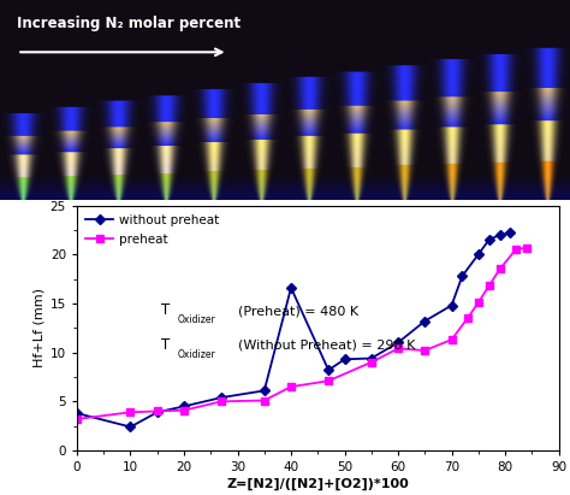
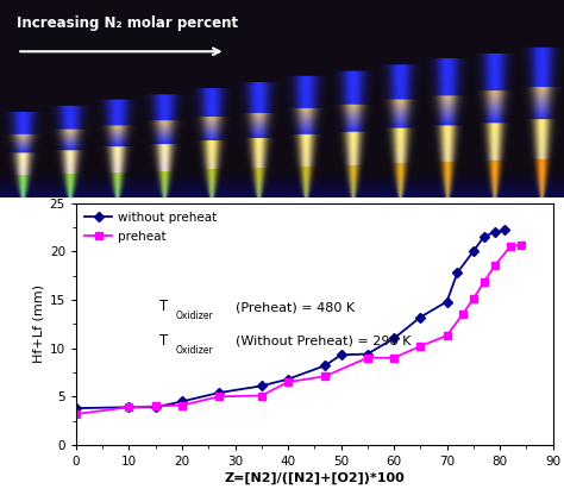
without preheat/10: 2.4 -> 3.9
without preheat/40: 16.6 -> 6.8
preheat/60: 10.4 -> 9.0
